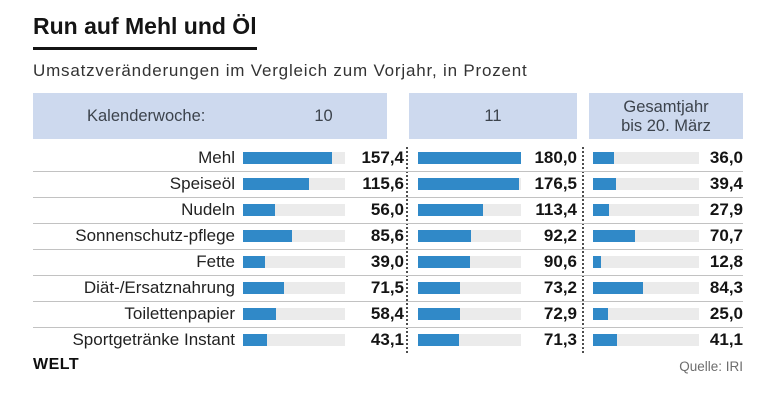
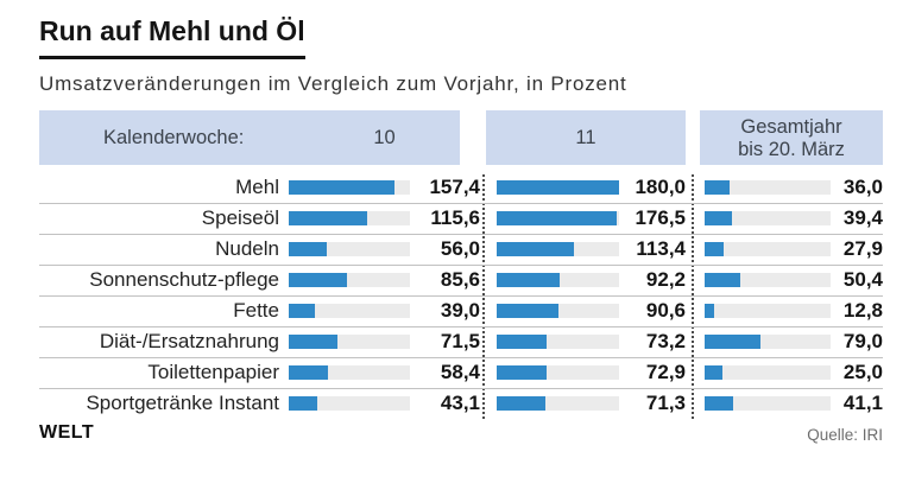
Gesamtjahr bis 20. März/Sonnenschutz-pflege: 70,7 -> 50,4
Gesamtjahr bis 20. März/Diät-/Ersatznahrung: 84,3 -> 79,0
